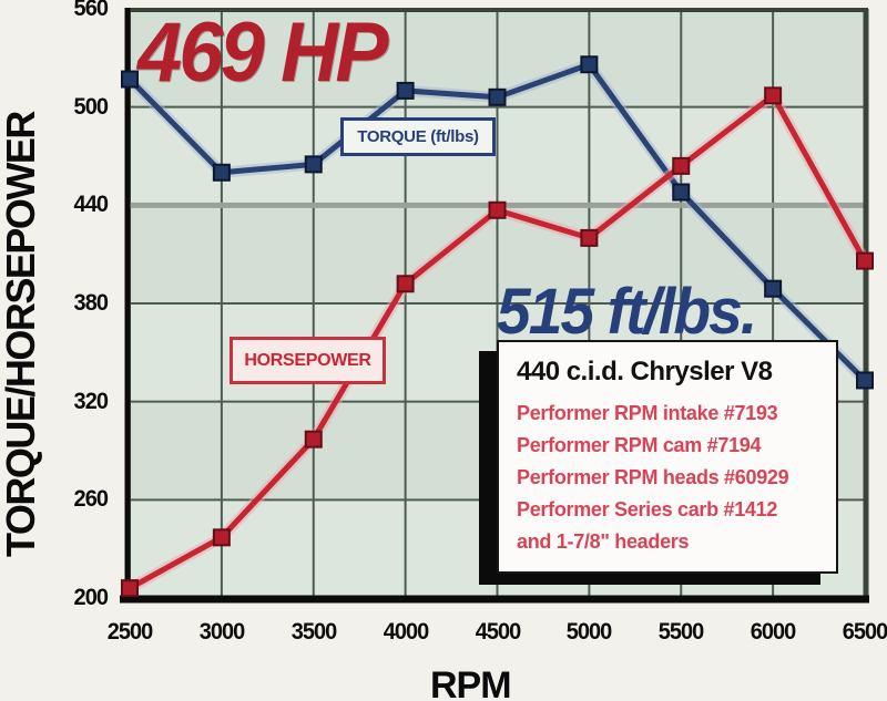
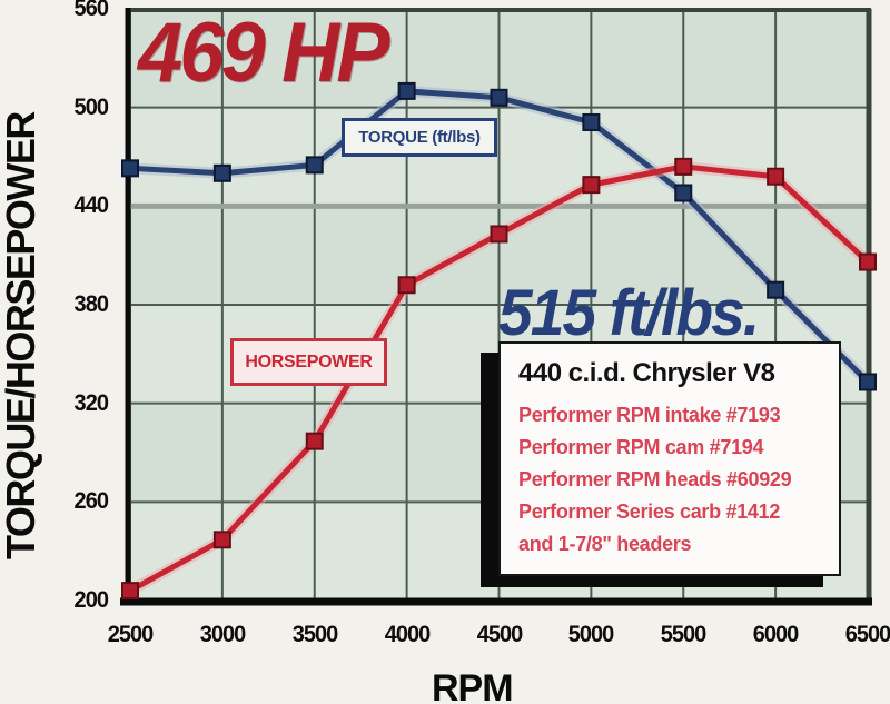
TORQUE (ft/lbs)/2500: 517 -> 463
HORSEPOWER/4500: 437 -> 423
TORQUE (ft/lbs)/5000: 526 -> 491
HORSEPOWER/5000: 420 -> 453
HORSEPOWER/6000: 507 -> 458
